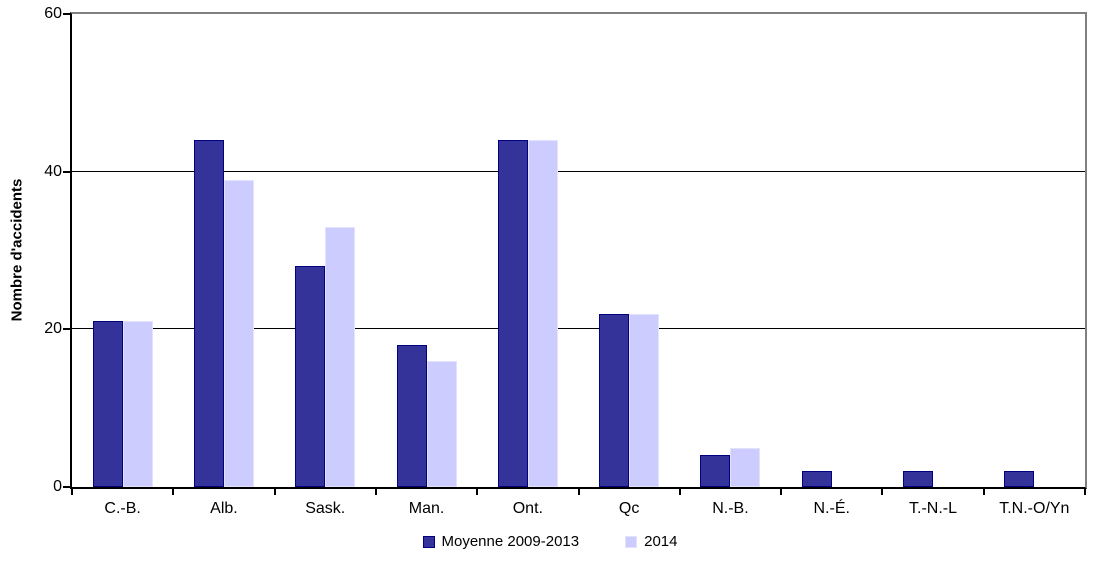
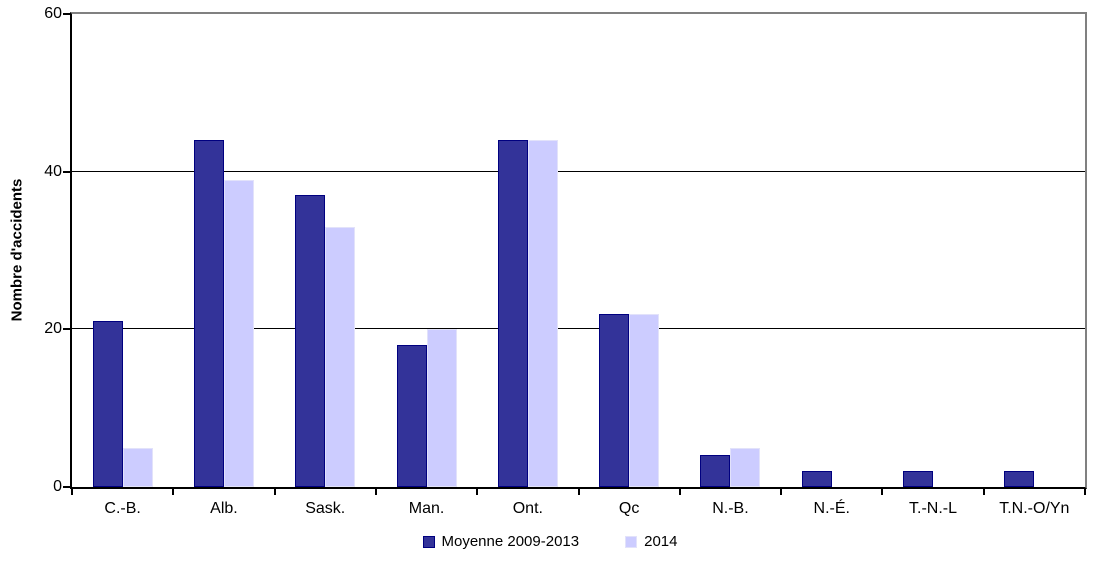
2014/C.-B.: 21 -> 5
Moyenne 2009-2013/Sask.: 28 -> 37
2014/Man.: 16 -> 20
